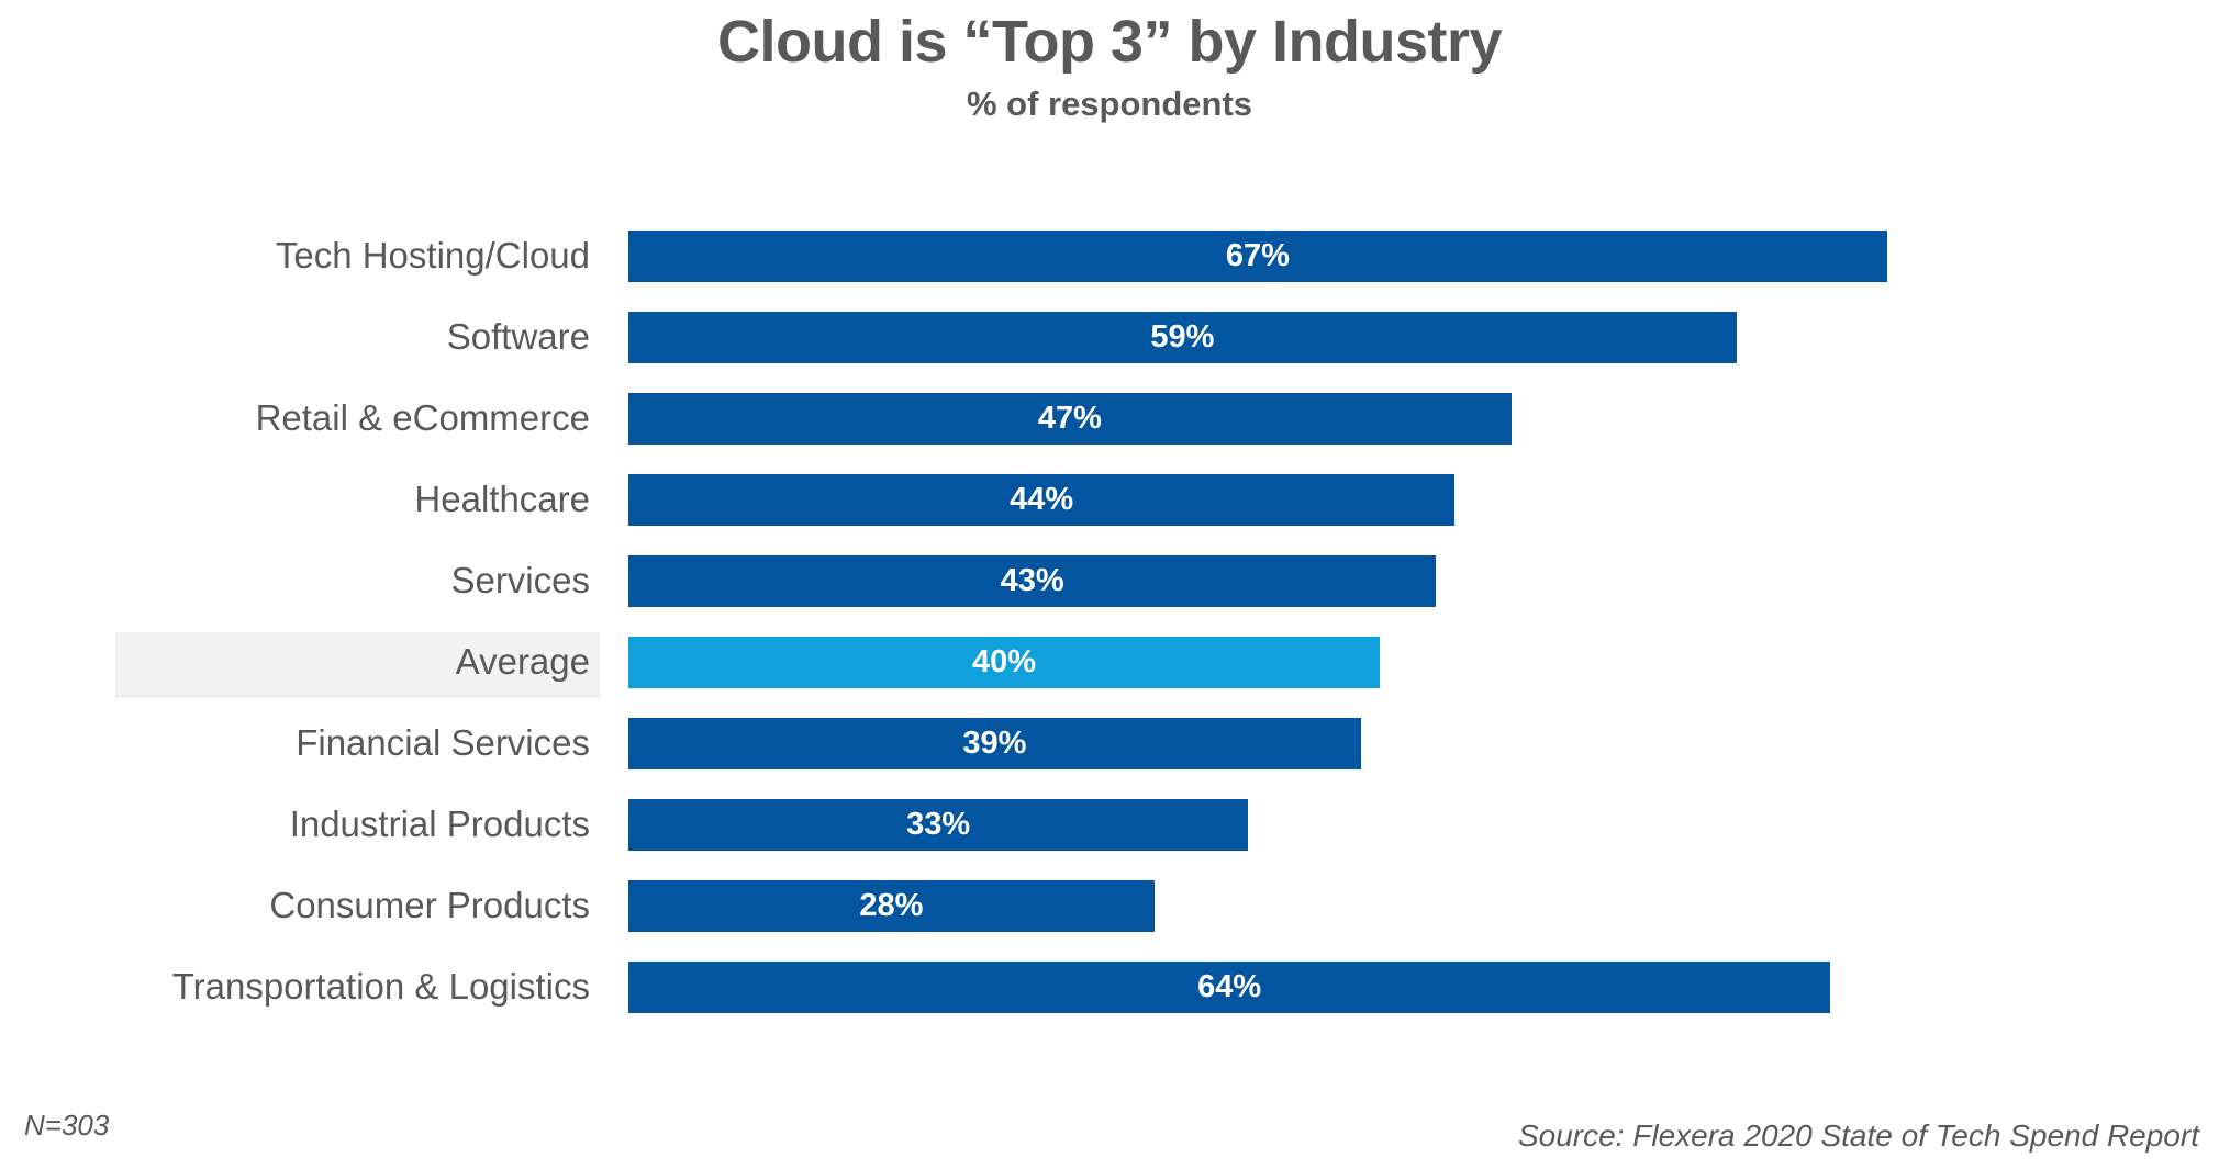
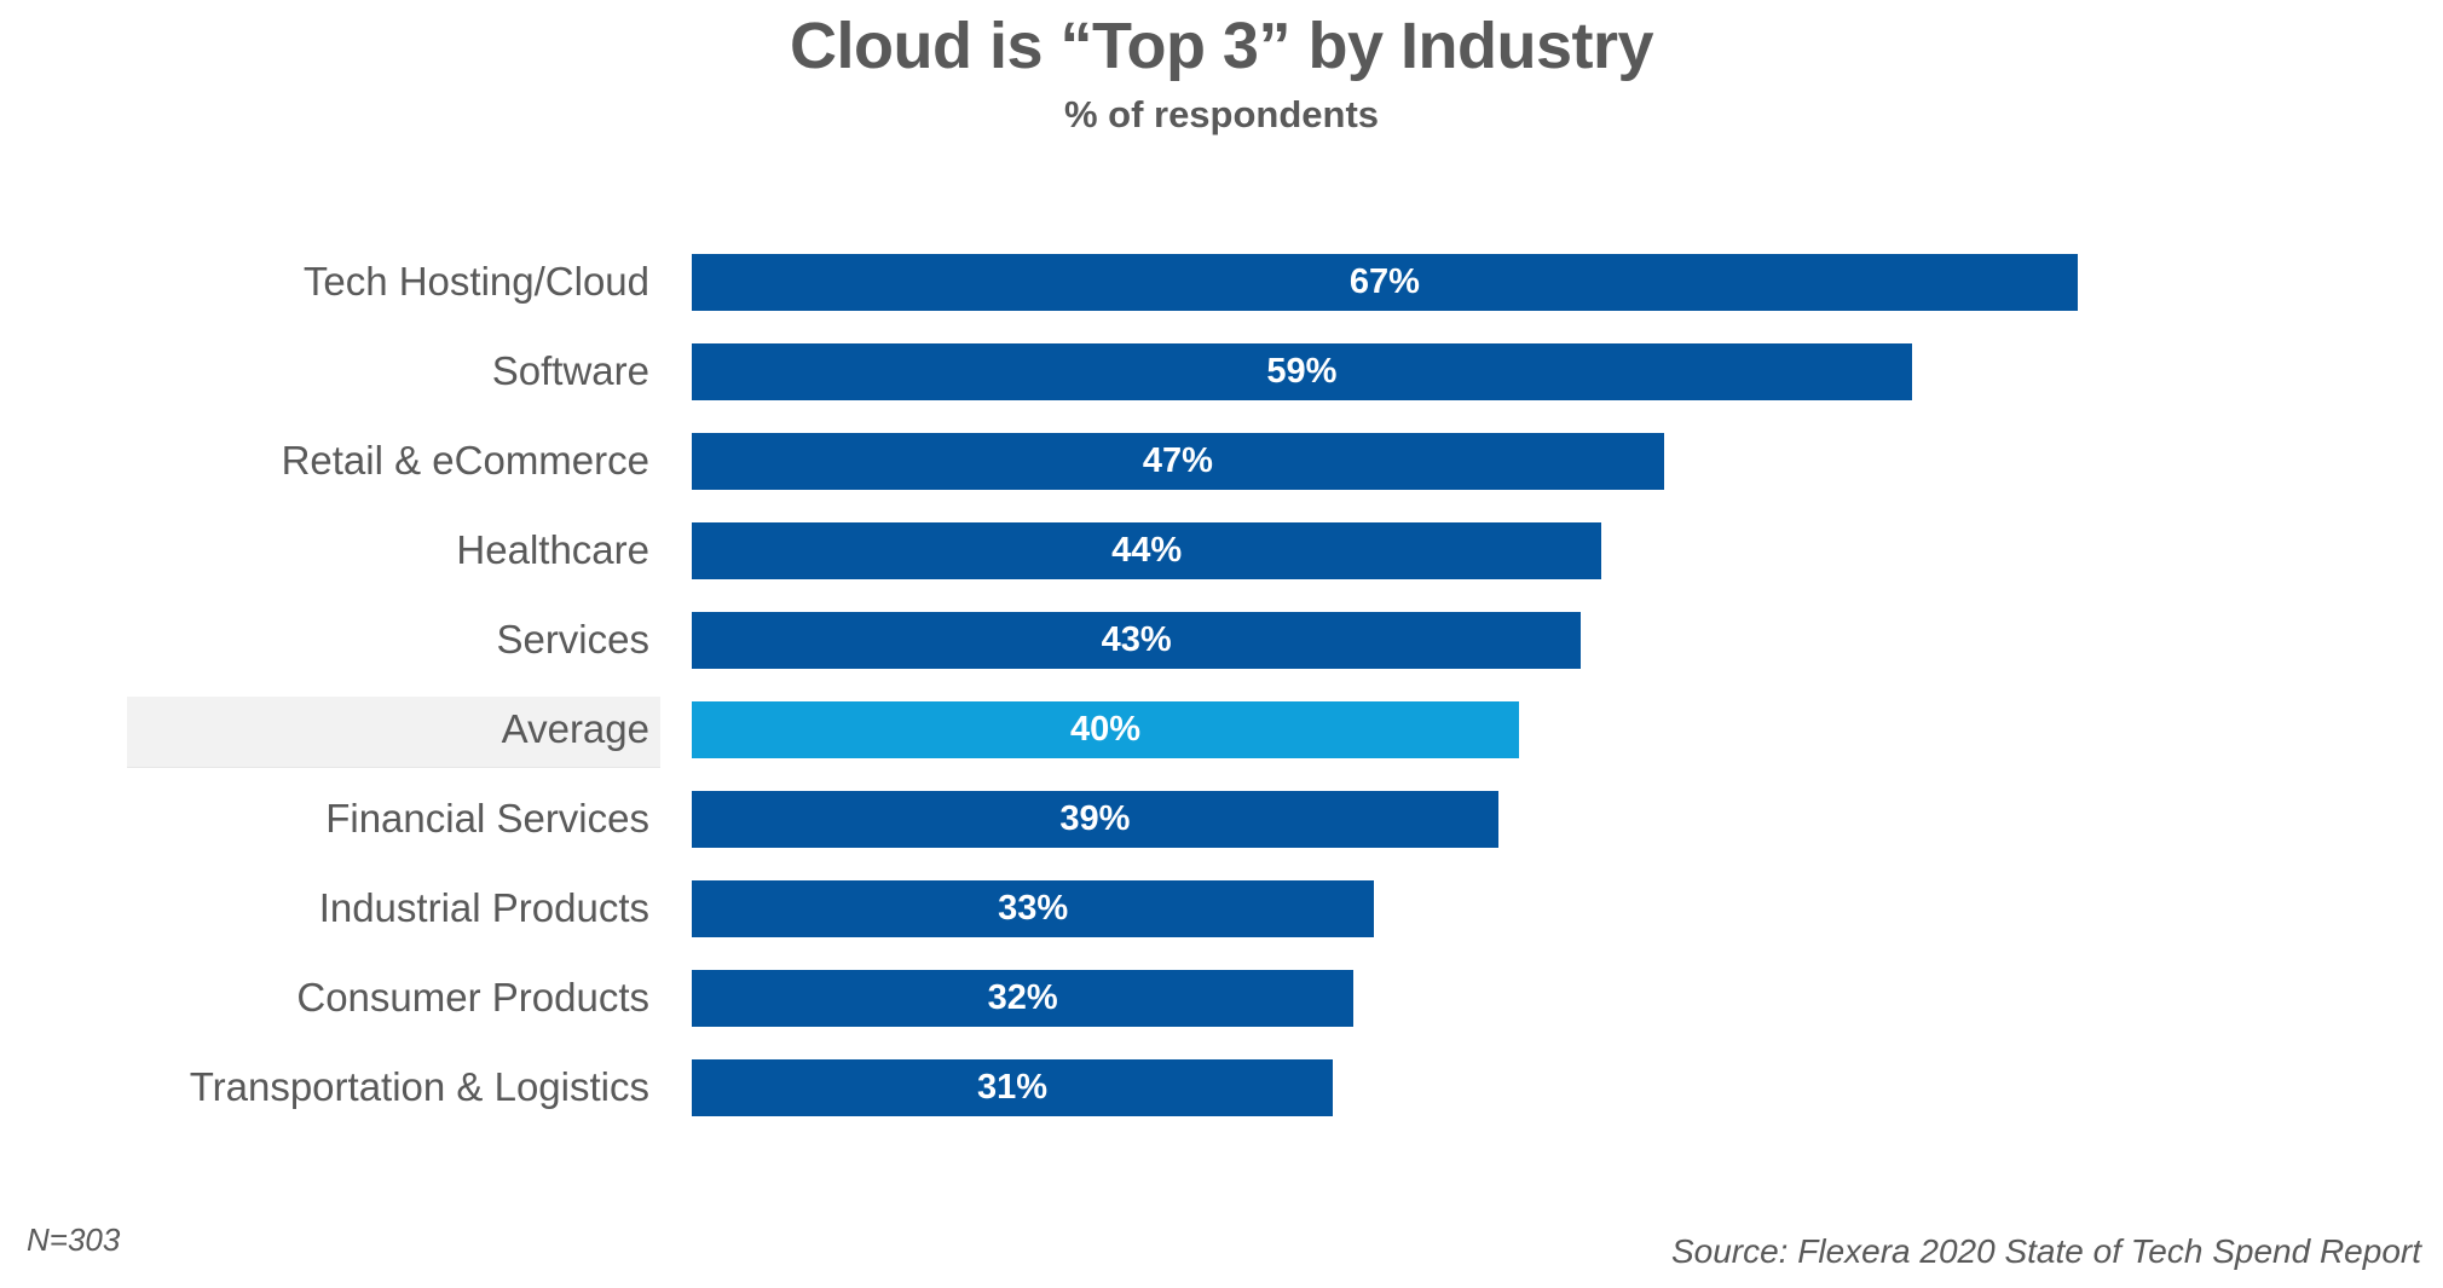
Consumer Products: 28% -> 32%
Transportation & Logistics: 64% -> 31%
